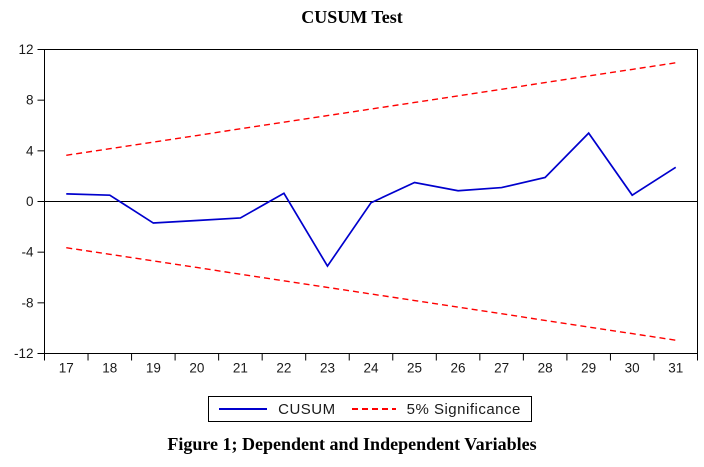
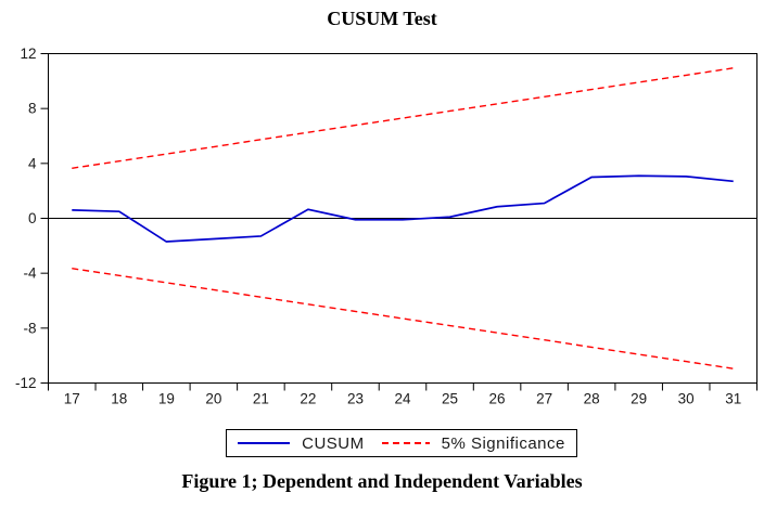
CUSUM/23: -5.1 -> -0.1
CUSUM/25: 1.5 -> 0.1
CUSUM/28: 1.9 -> 3.0
CUSUM/29: 5.4 -> 3.1
CUSUM/30: 0.5 -> 3.0
